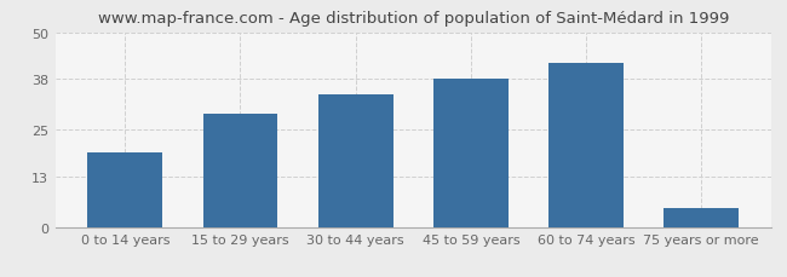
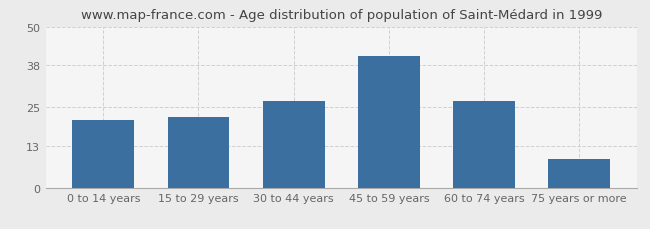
0 to 14 years: 19 -> 21
15 to 29 years: 29 -> 22
30 to 44 years: 34 -> 27
45 to 59 years: 38 -> 41
60 to 74 years: 42 -> 27
75 years or more: 5 -> 9
